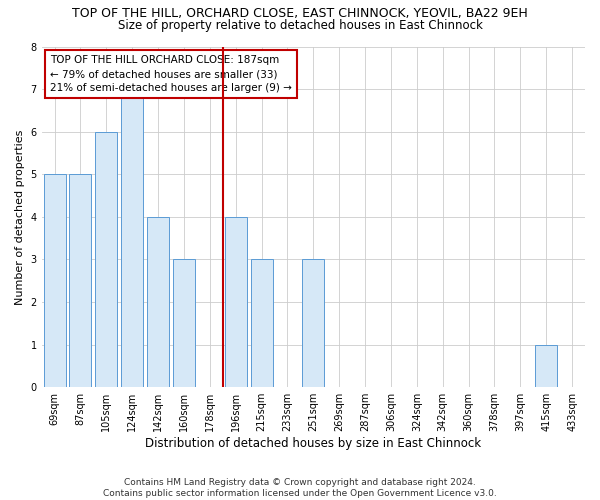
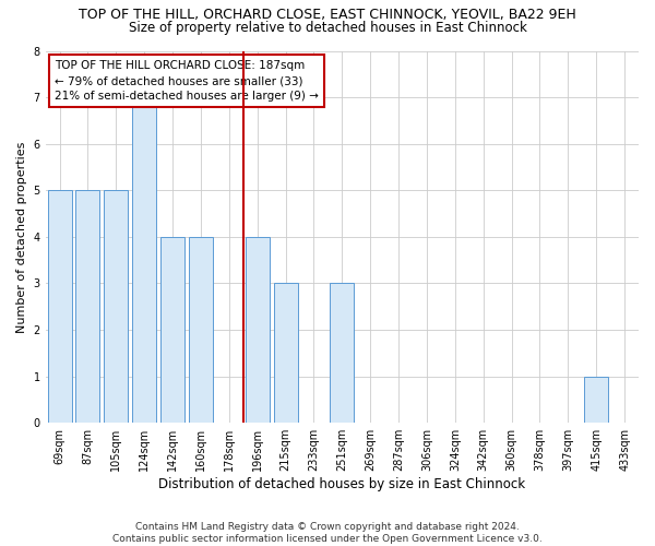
105sqm: 6 -> 5
160sqm: 3 -> 4
